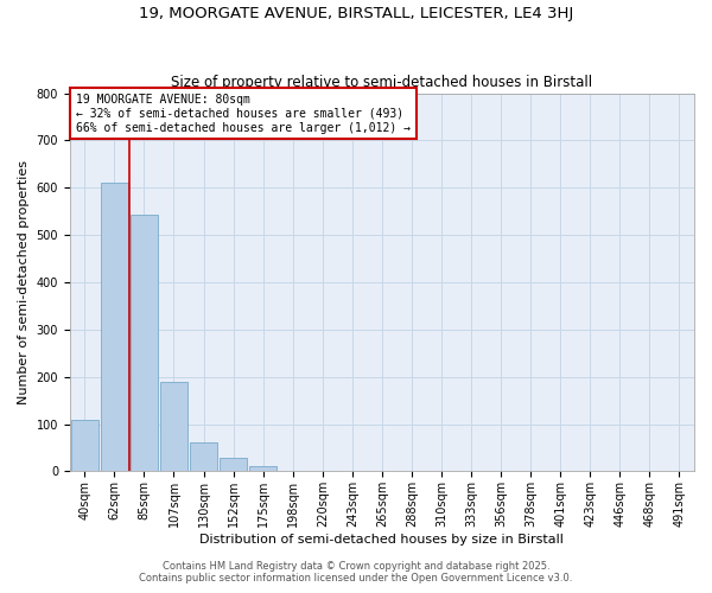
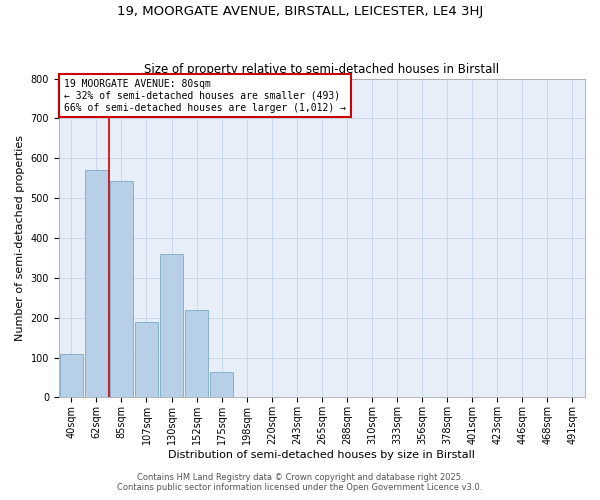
62sqm: 611 -> 570
130sqm: 62 -> 360
152sqm: 28 -> 220
175sqm: 10 -> 65
